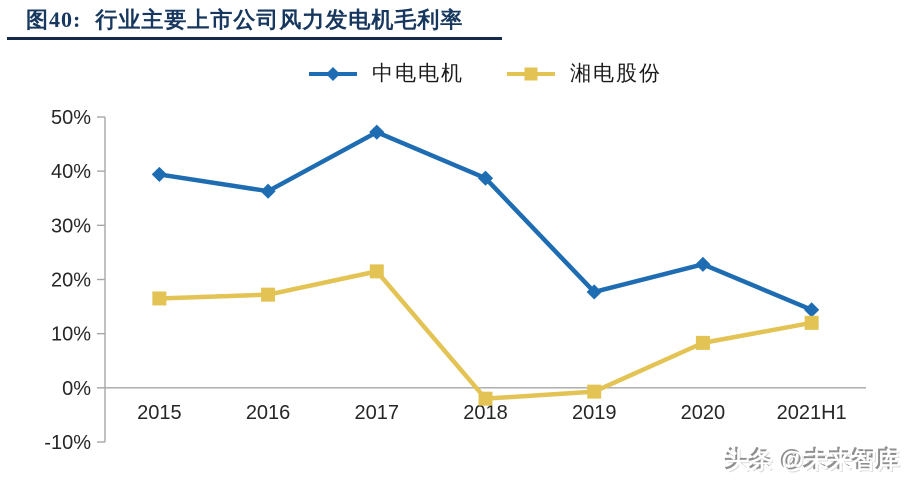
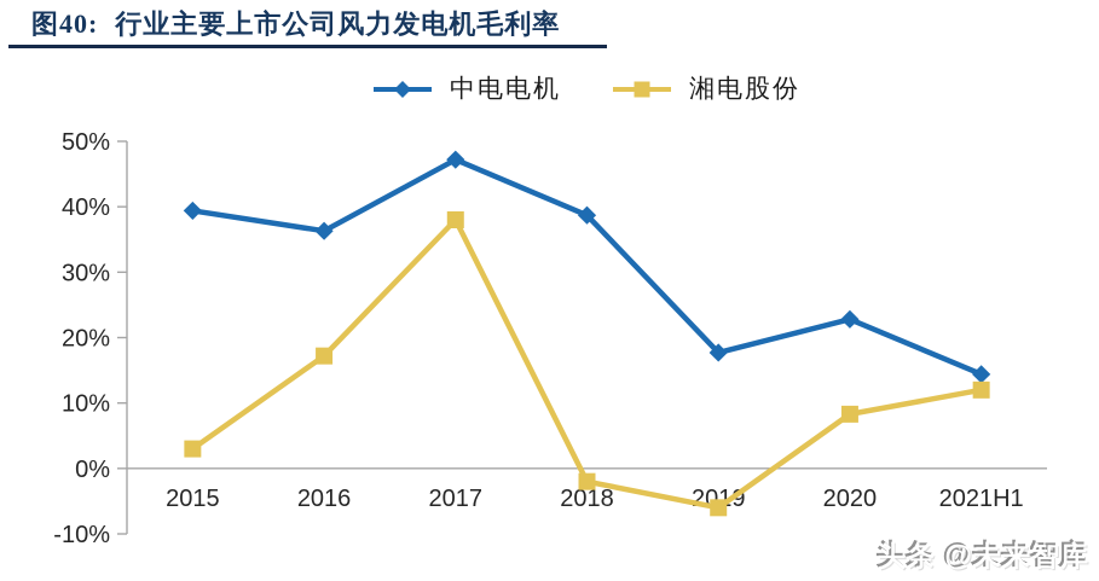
湘电股份/2015: 16% -> 3%
湘电股份/2017: 22% -> 38%
湘电股份/2019: -1% -> -6%
